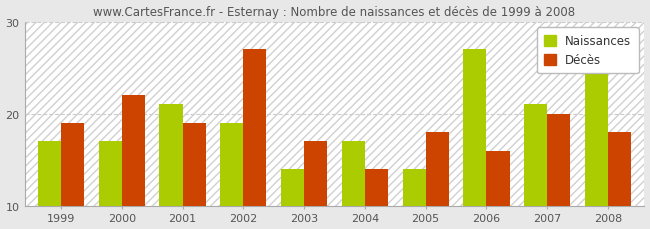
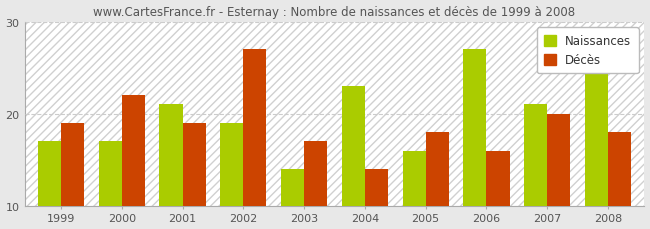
Naissances/2004: 17 -> 23
Naissances/2005: 14 -> 16
